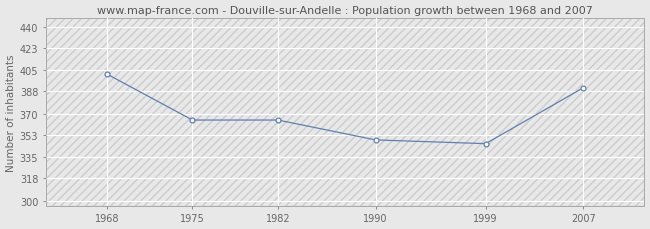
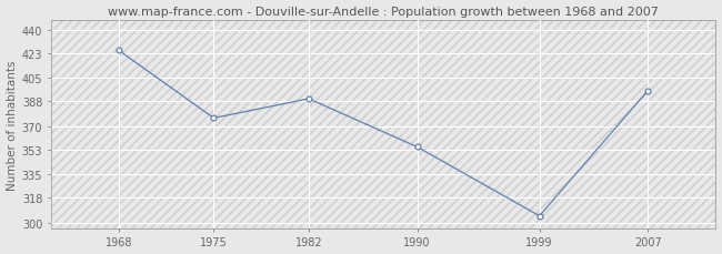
1968: 402 -> 425
1975: 365 -> 376
1982: 365 -> 390
1990: 349 -> 355
1999: 346 -> 305
2007: 391 -> 396
